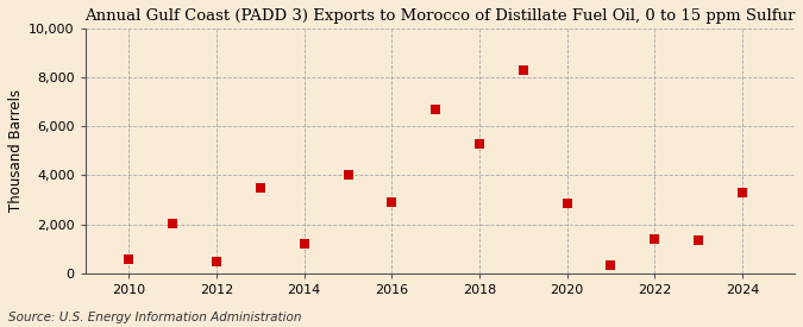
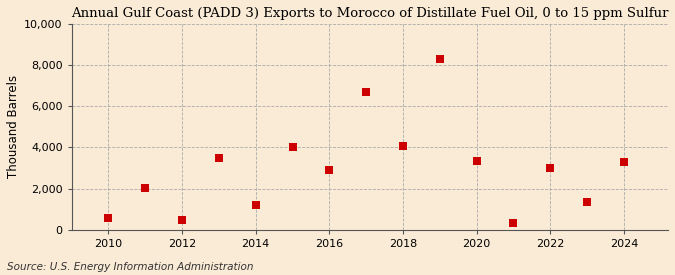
2018: 5,300 -> 4,050
2020: 2,840 -> 3,350
2022: 1,380 -> 3,000
